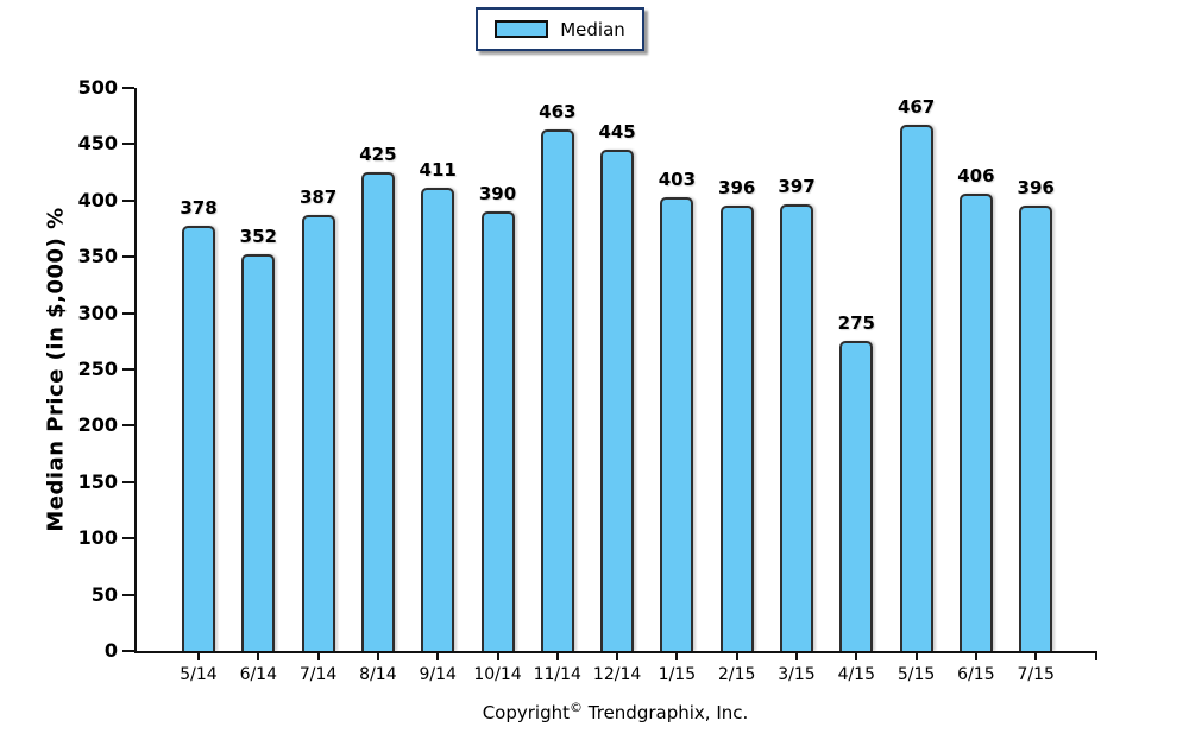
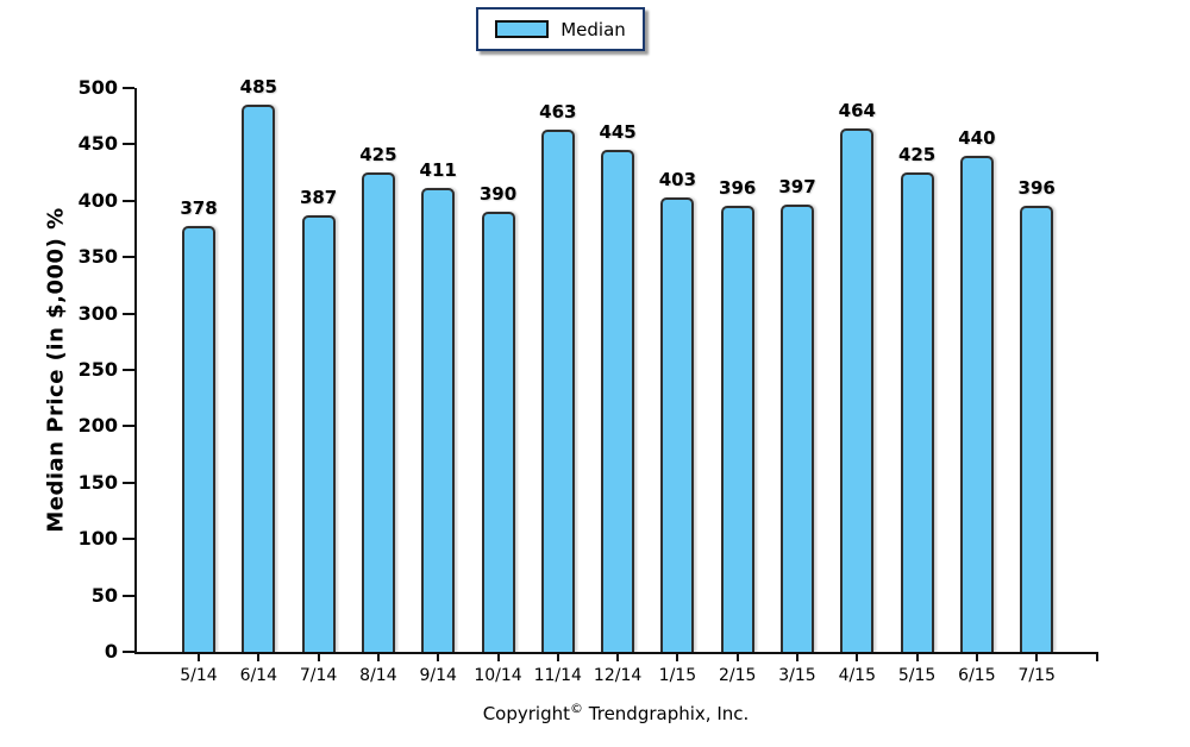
6/14: 352 -> 485
4/15: 275 -> 464
5/15: 467 -> 425
6/15: 406 -> 440
